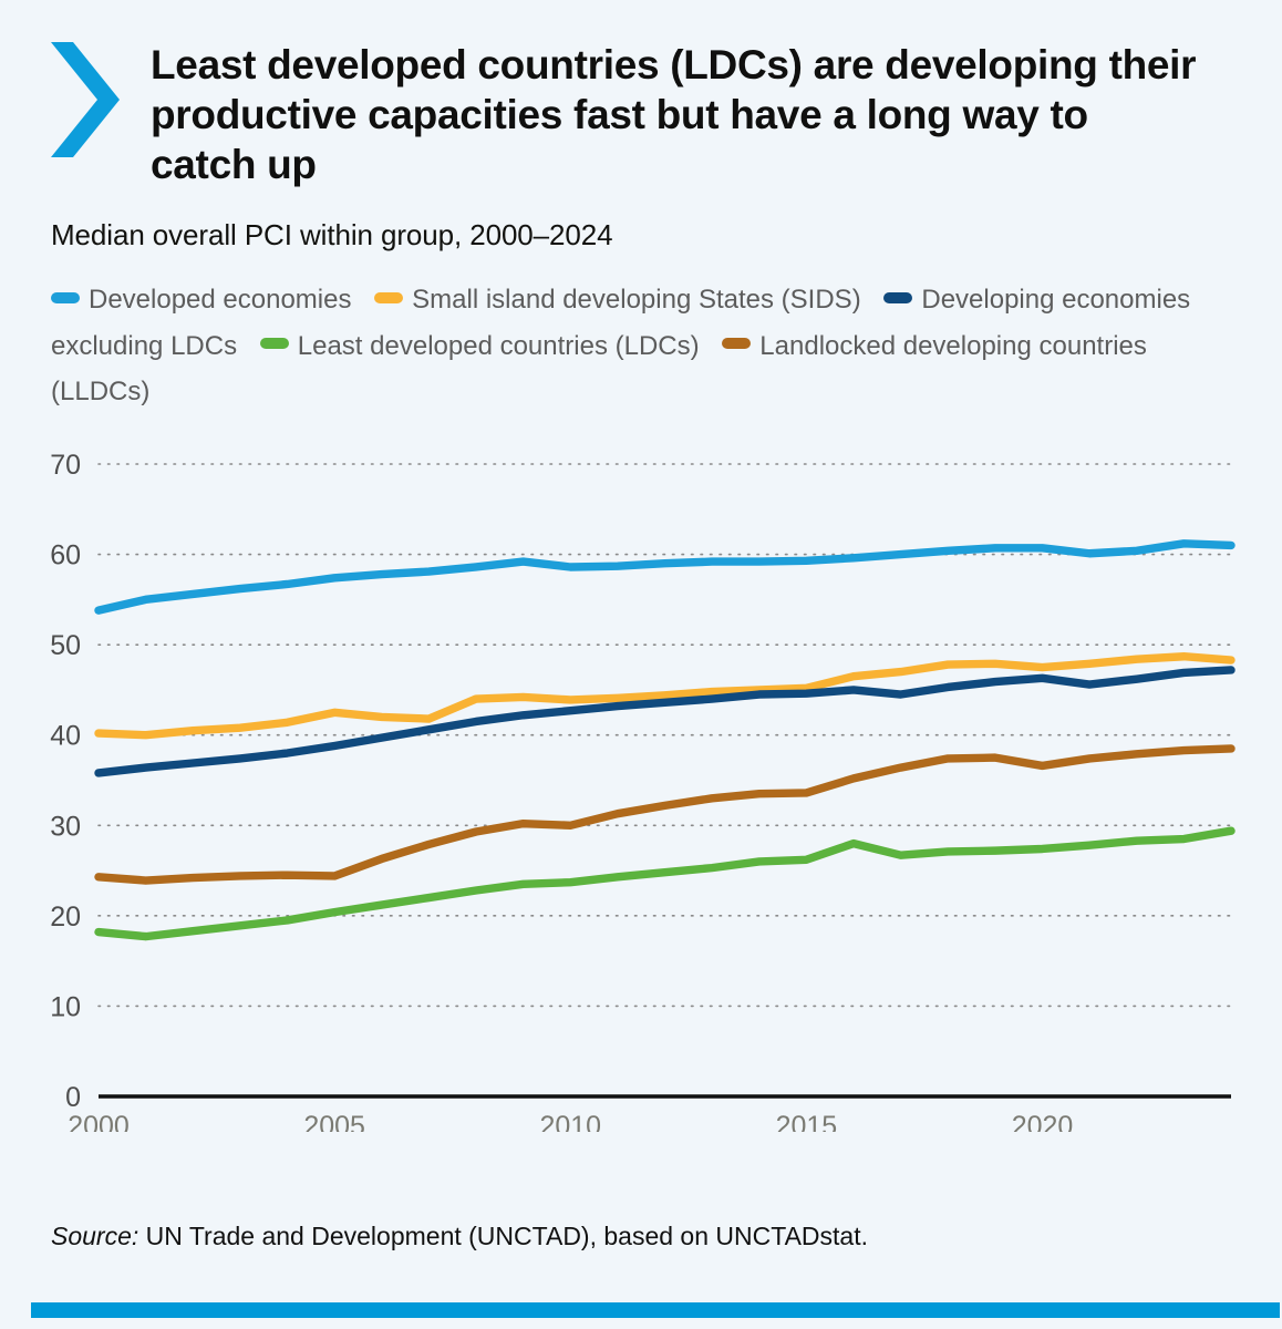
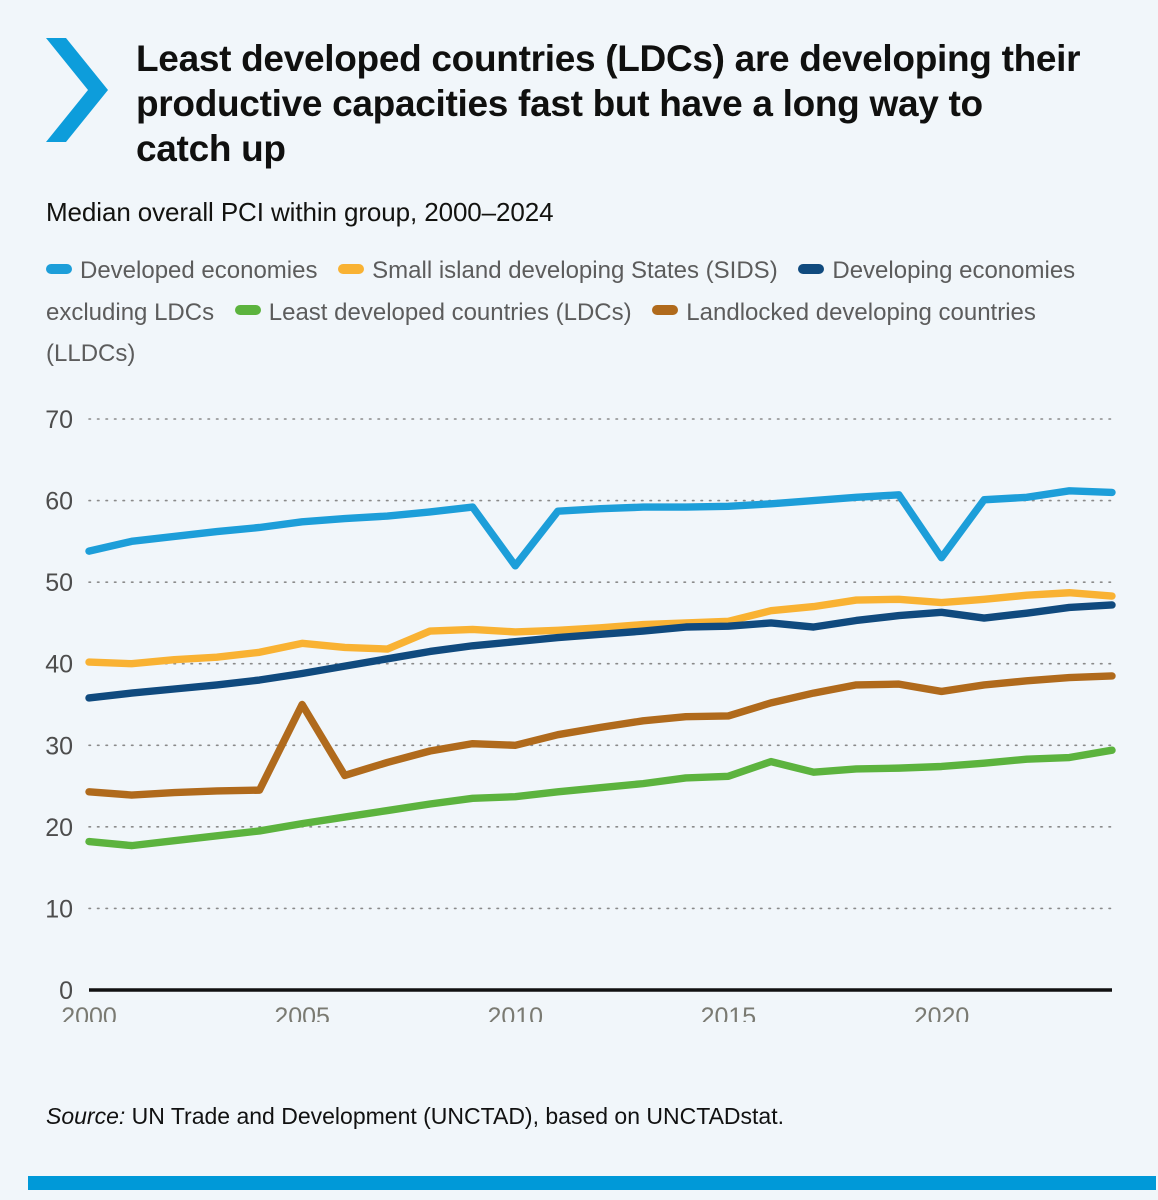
Landlocked developing countries (LLDCs)/2005: 24 -> 35
Developed economies/2010: 59 -> 52
Developed economies/2020: 61 -> 53
